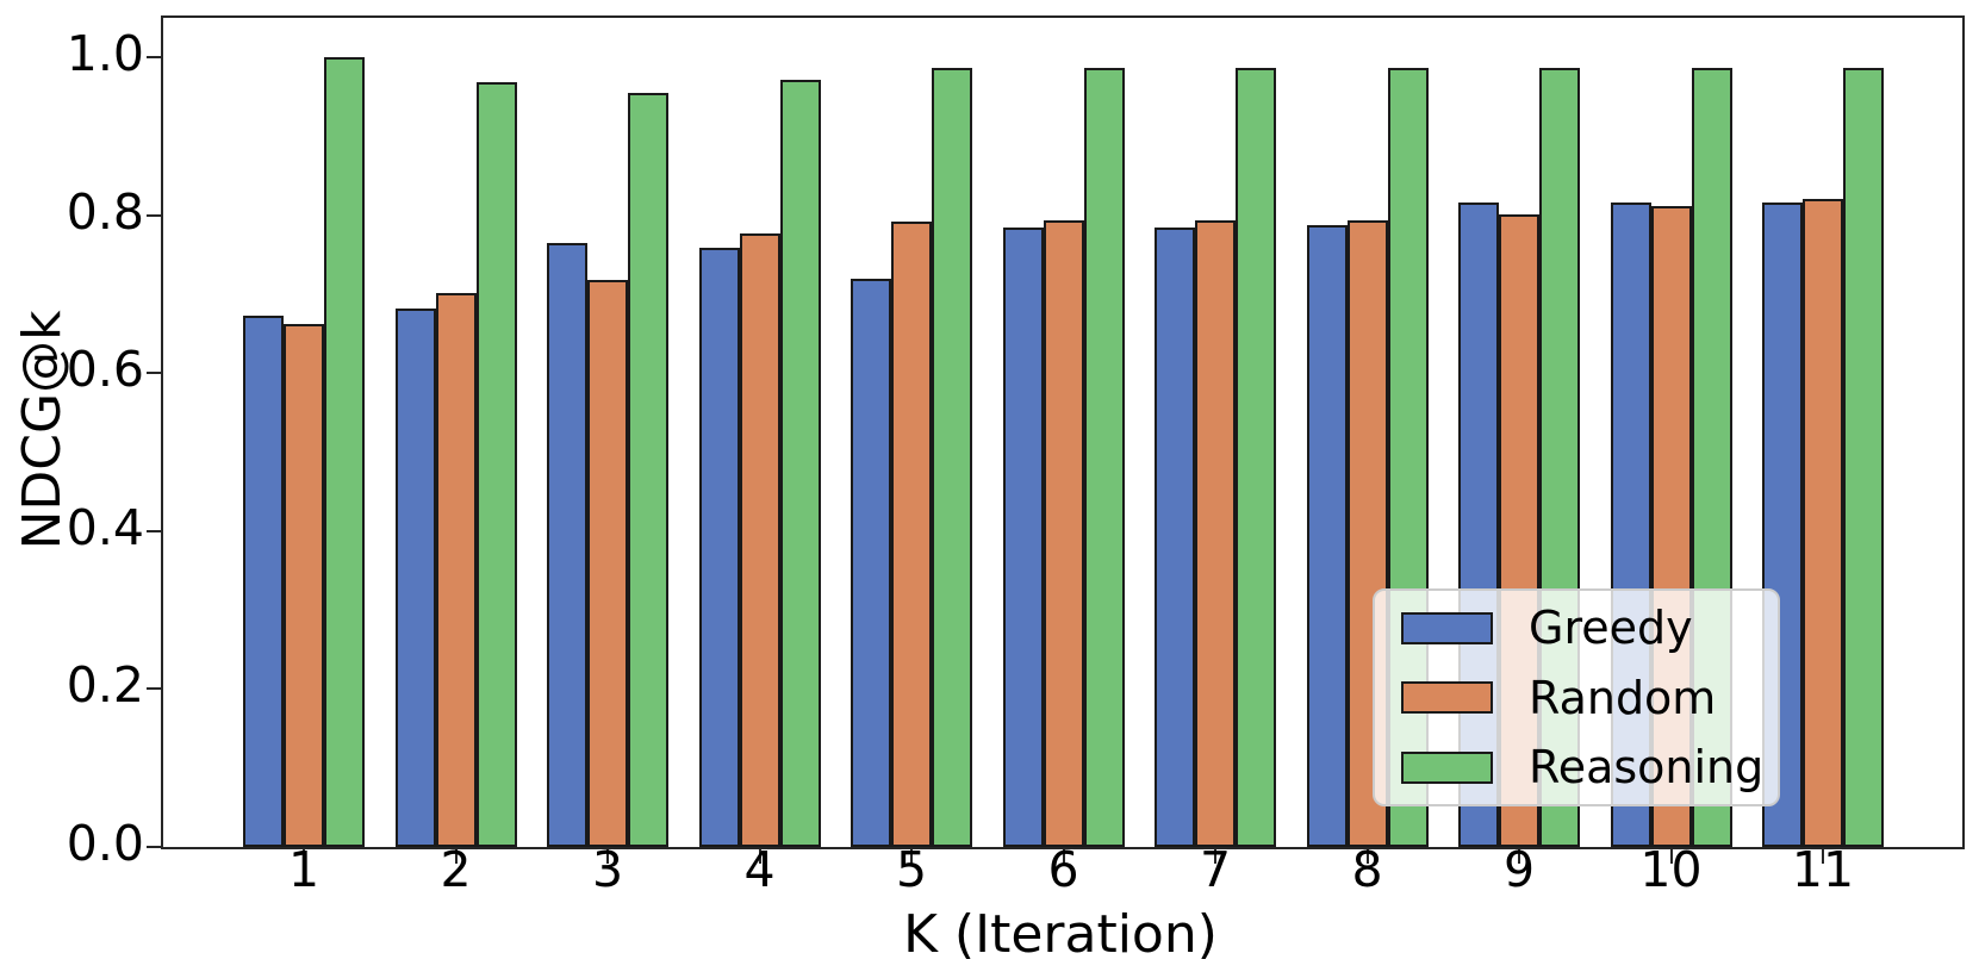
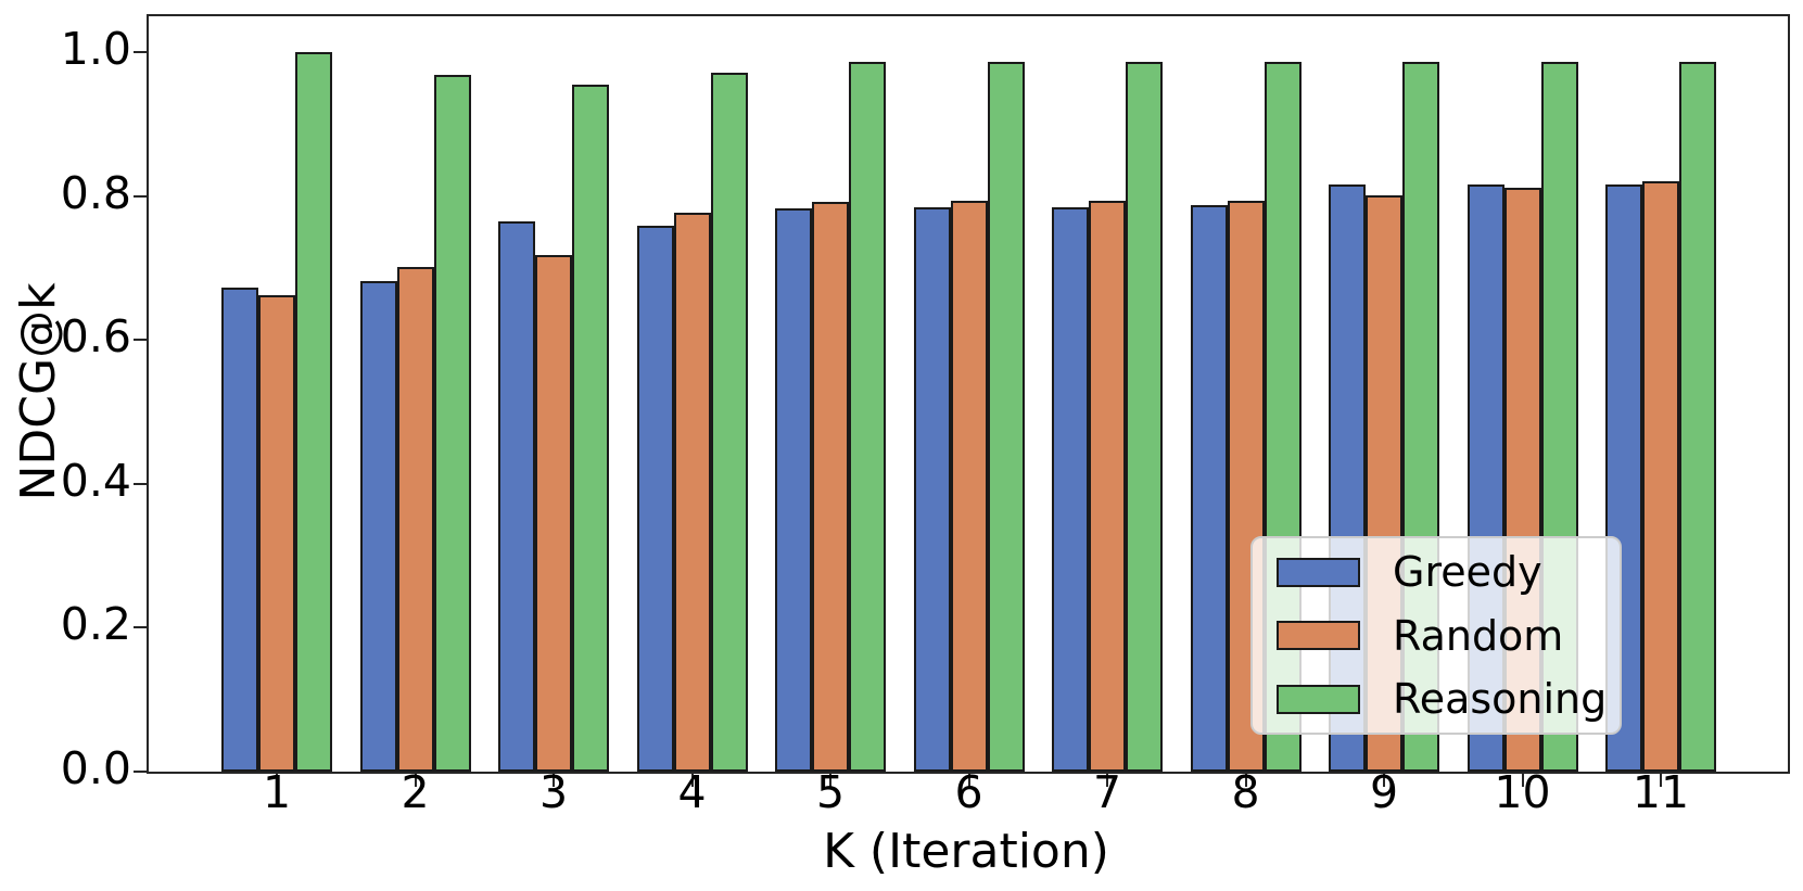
Greedy/5: 0.72 -> 0.78
